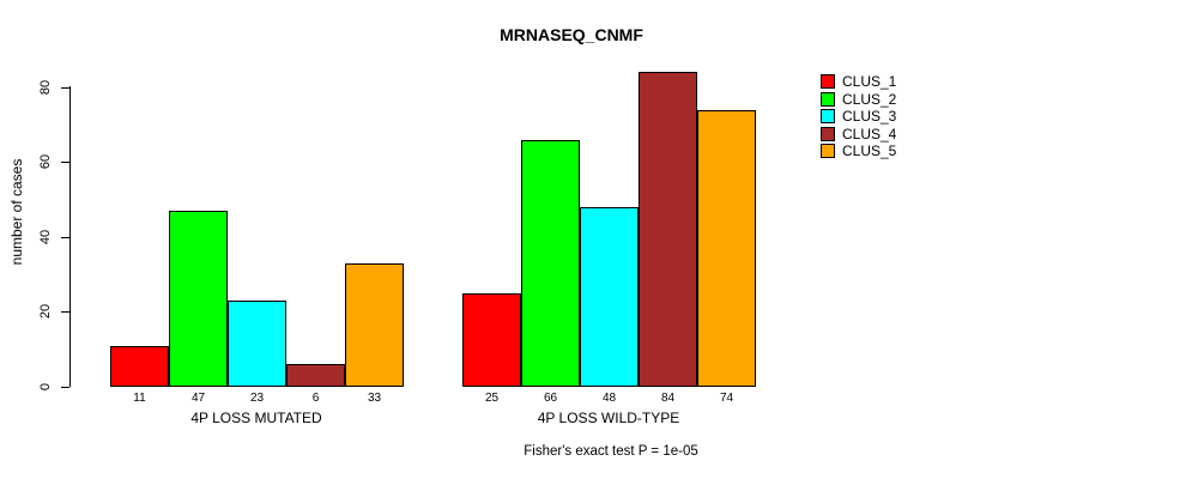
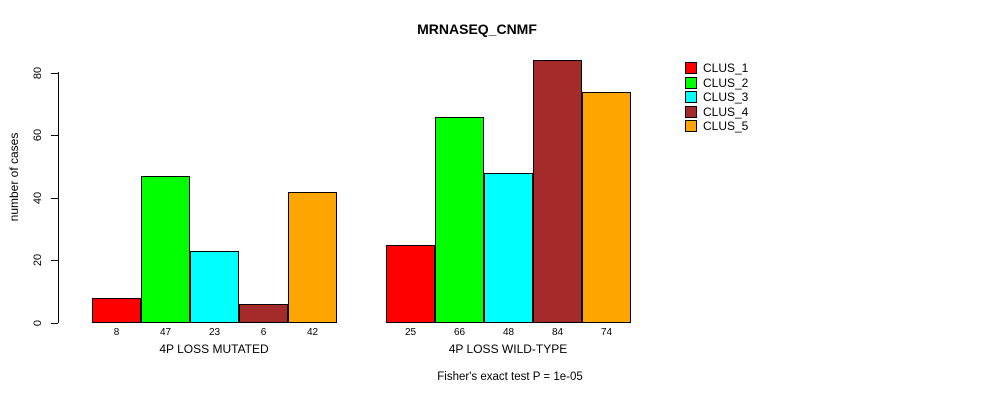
CLUS_1/4P LOSS MUTATED: 11 -> 8
CLUS_5/4P LOSS MUTATED: 33 -> 42
